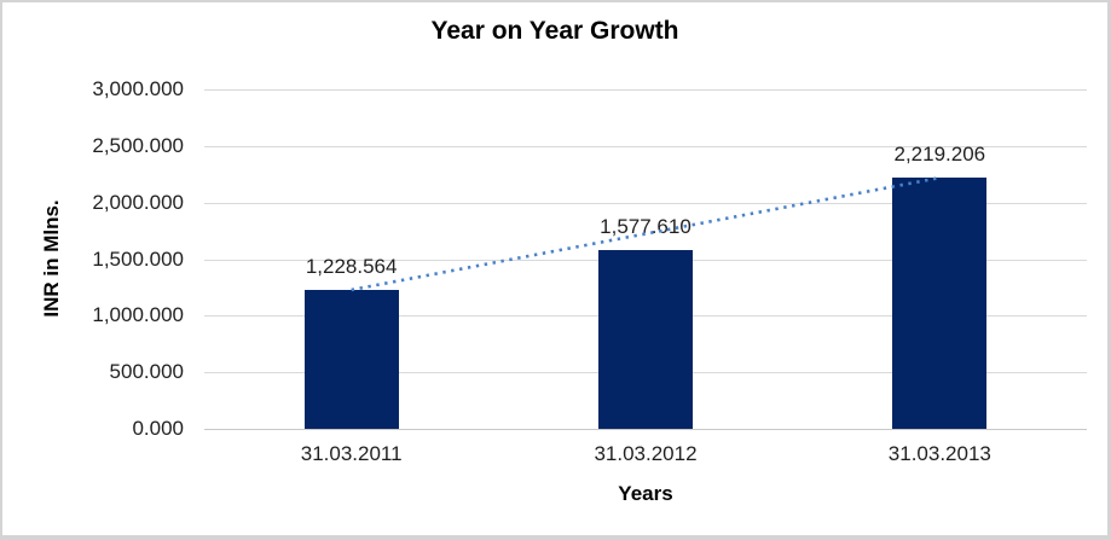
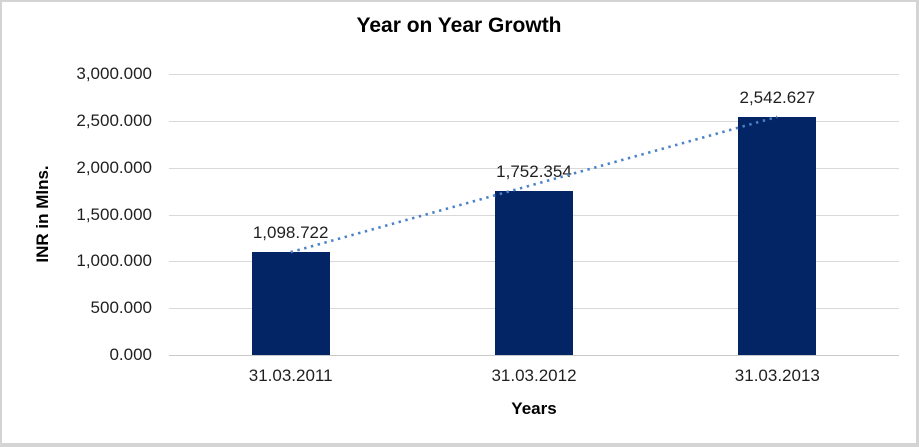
31.03.2011: 1,228.564 -> 1,098.722
31.03.2012: 1,577.610 -> 1,752.354
31.03.2013: 2,219.206 -> 2,542.627
